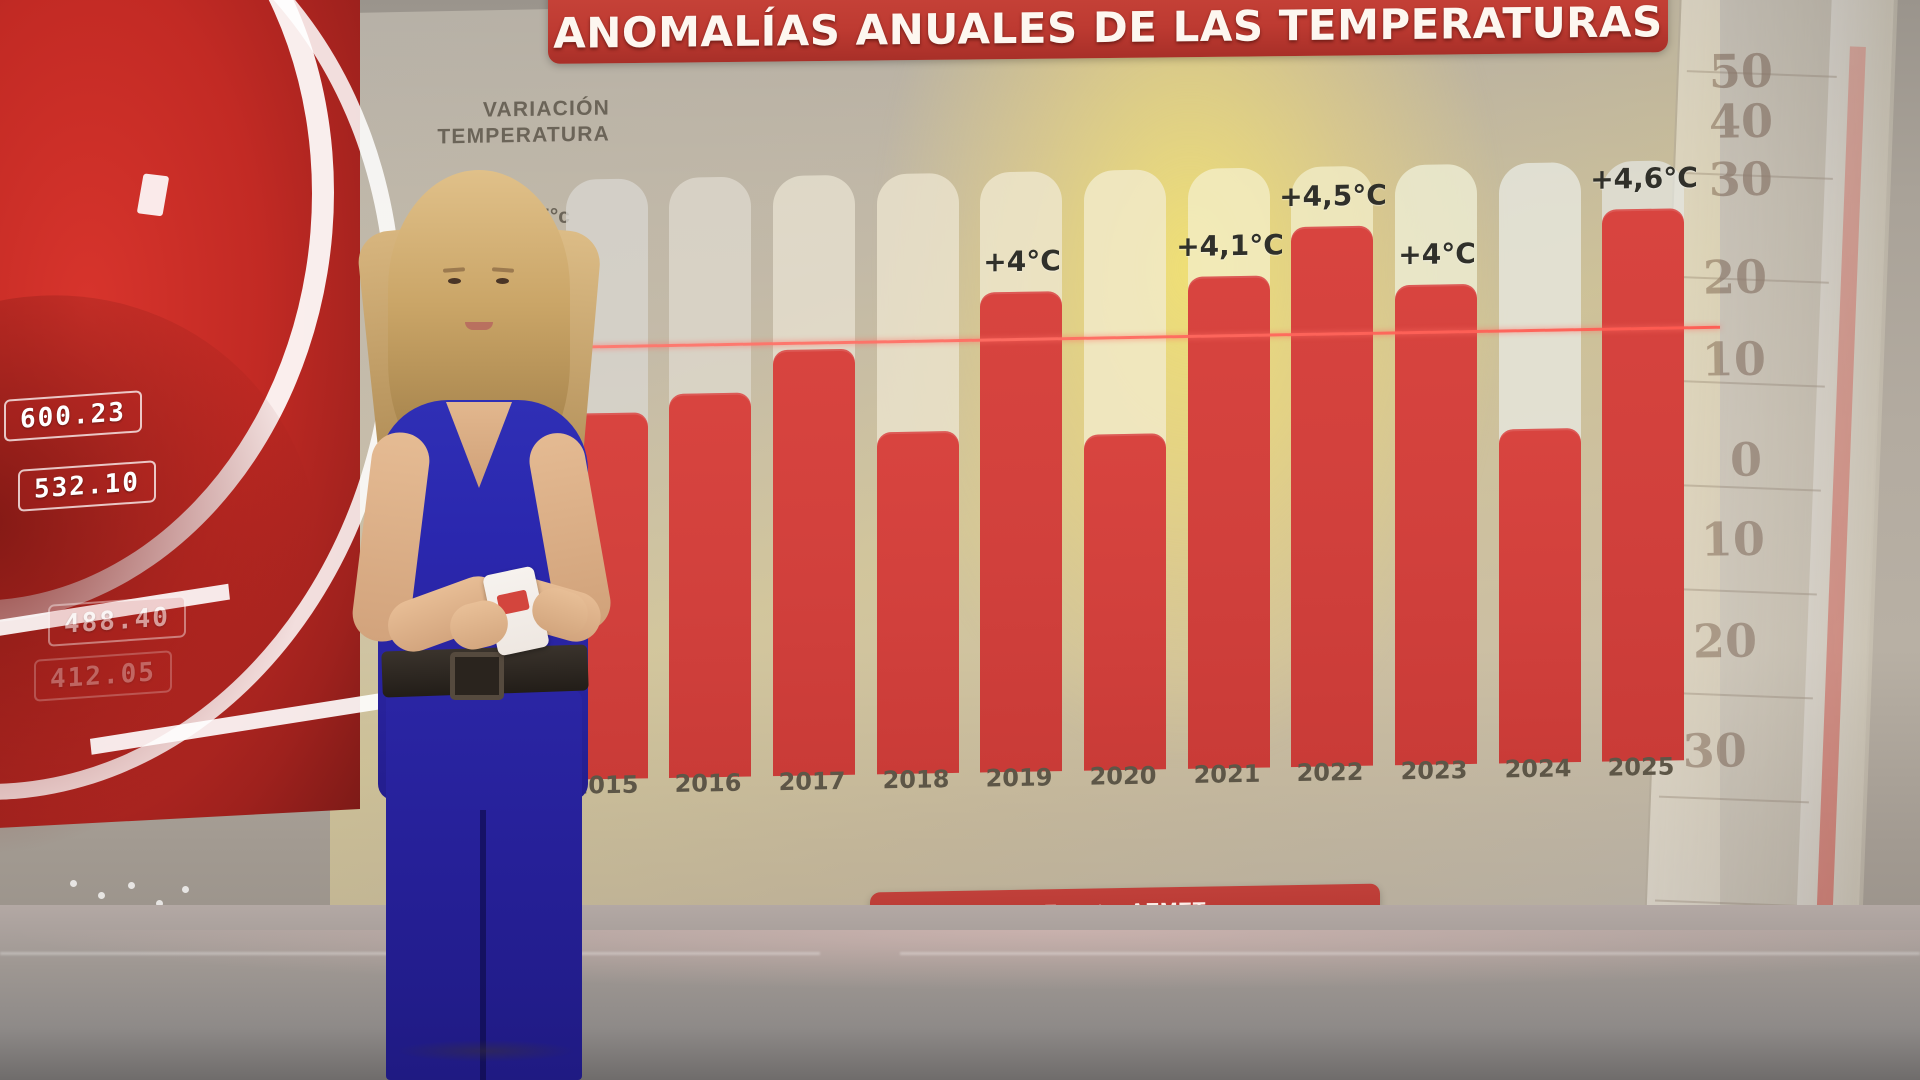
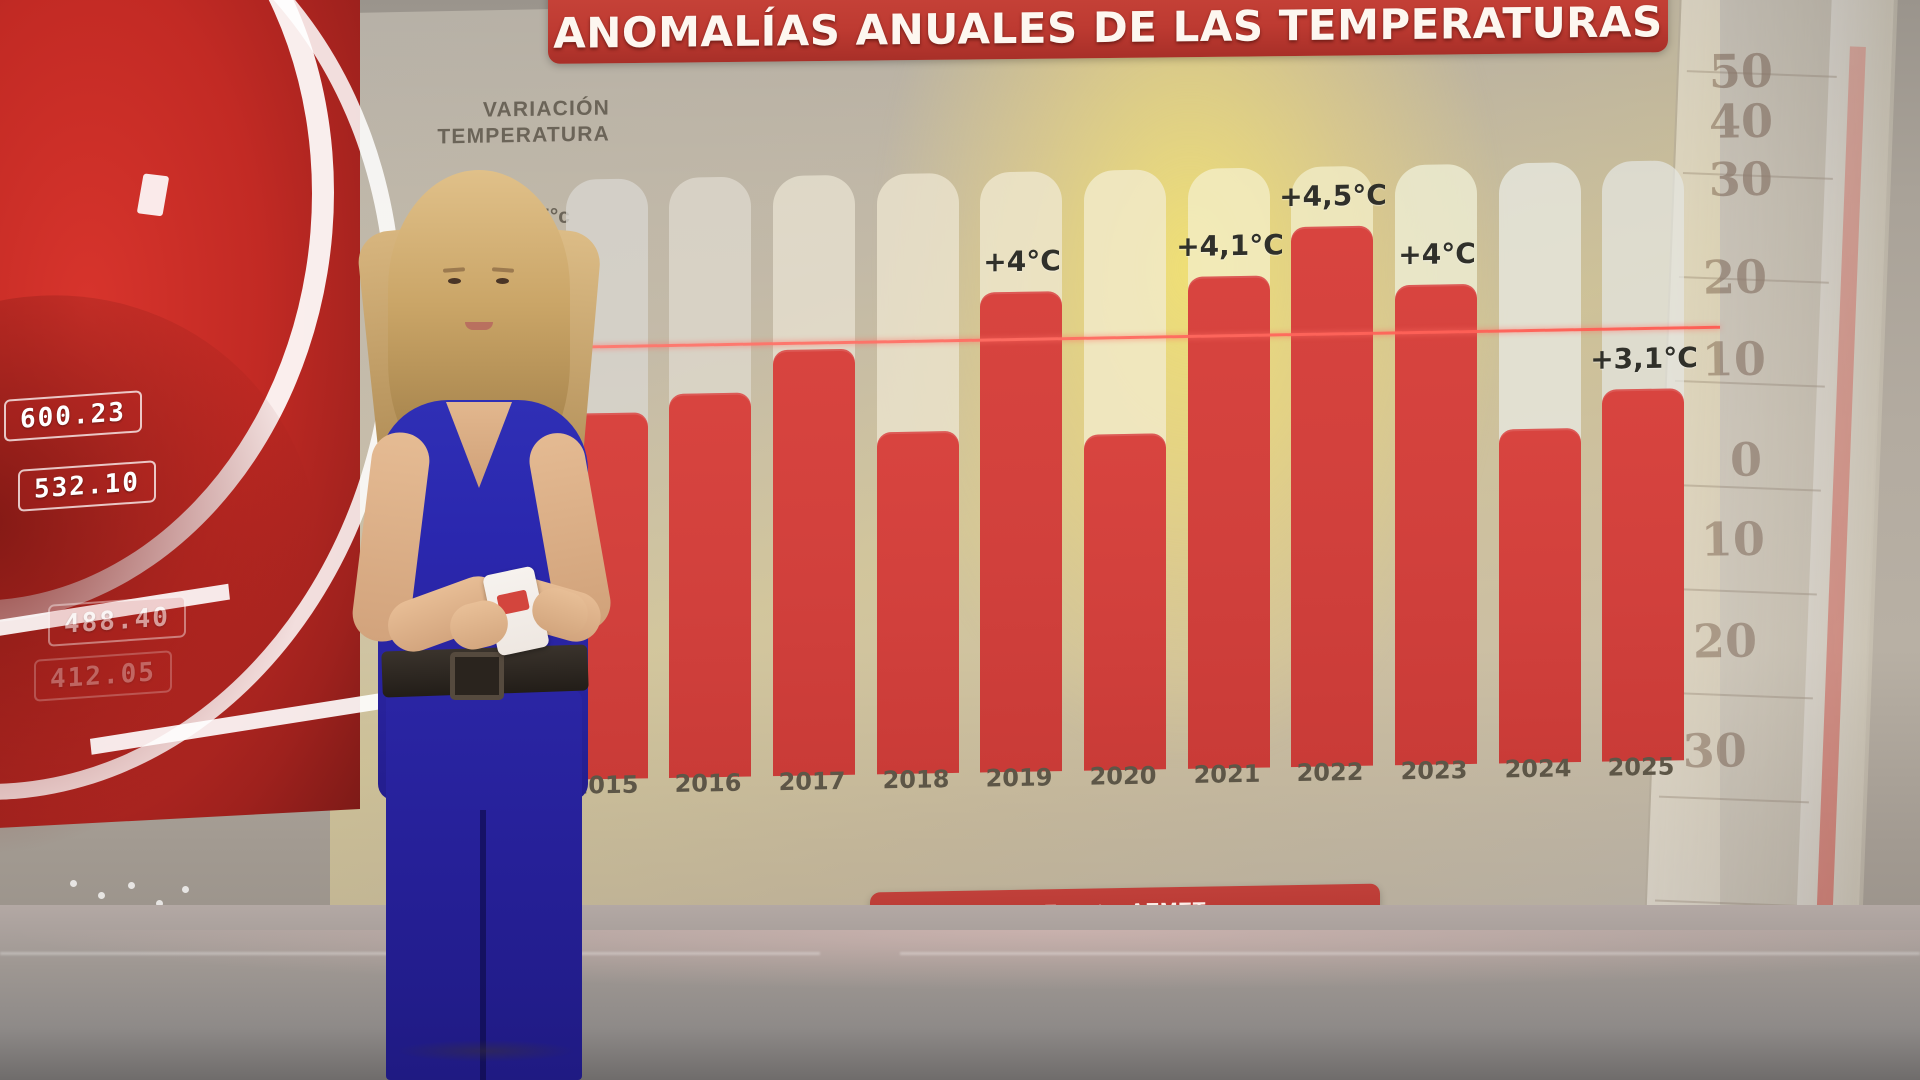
2025: +4,6°C -> +3,1°C
